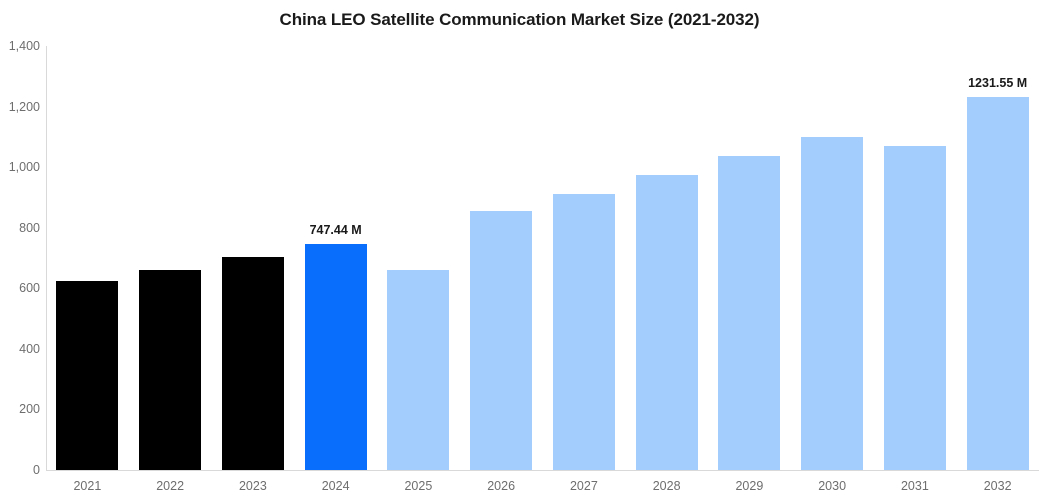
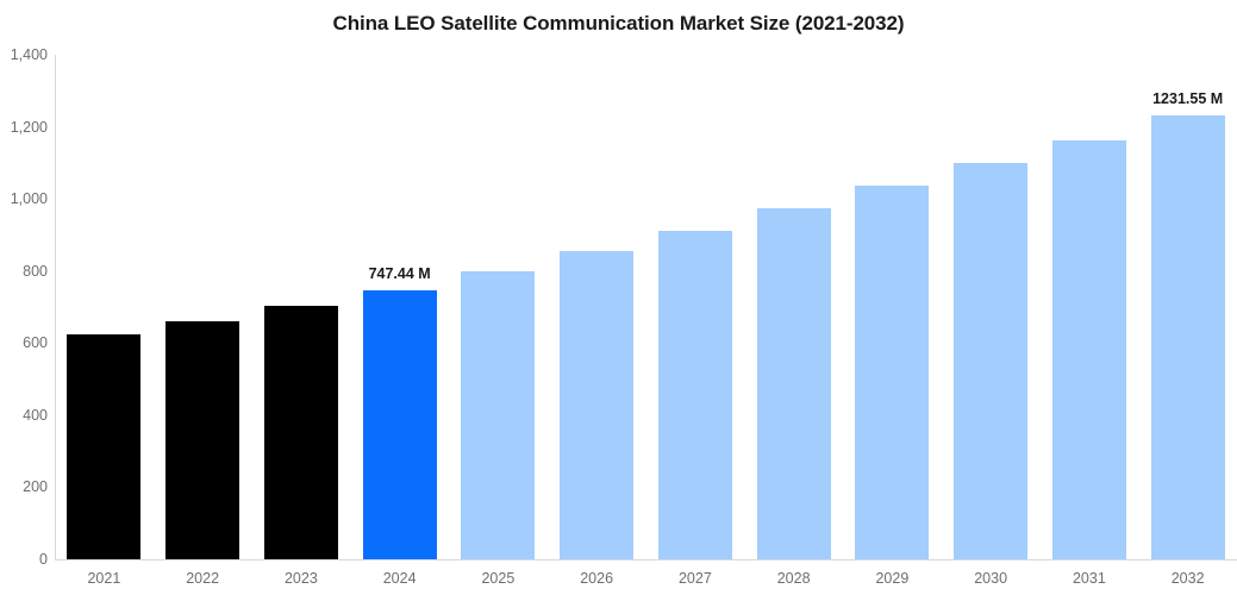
2025: 660 -> 800
2031: 1070 -> 1160
